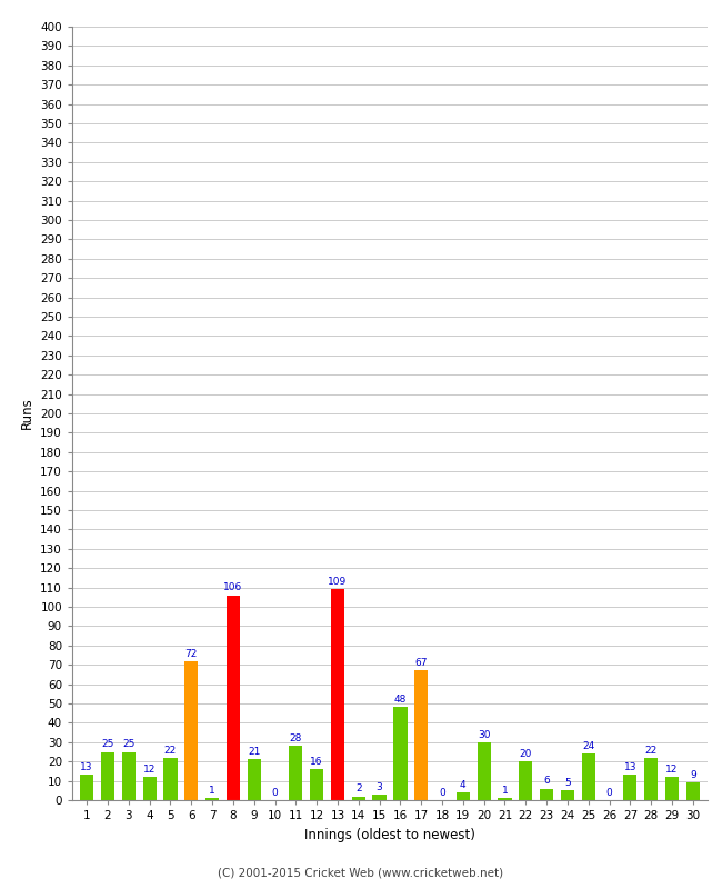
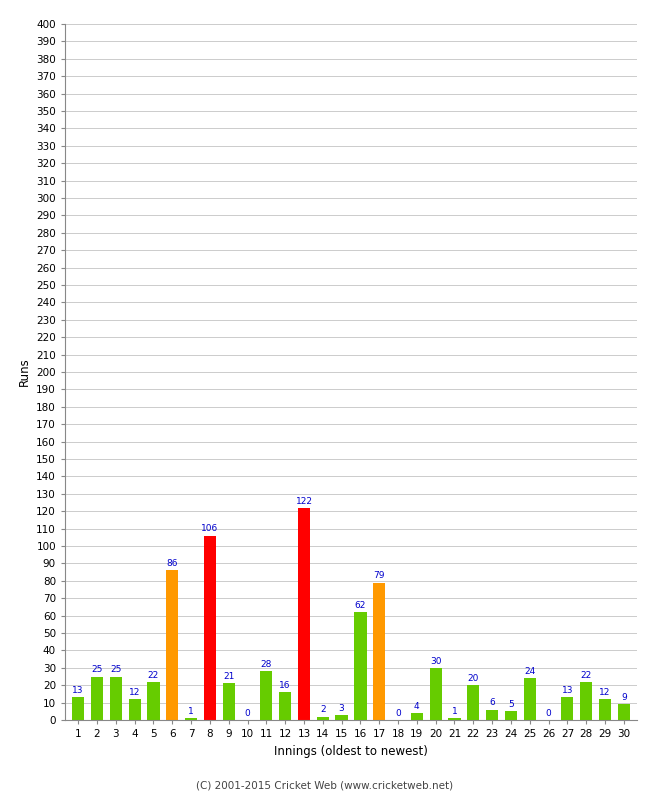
6: 72 -> 86
13: 109 -> 122
16: 48 -> 62
17: 67 -> 79
